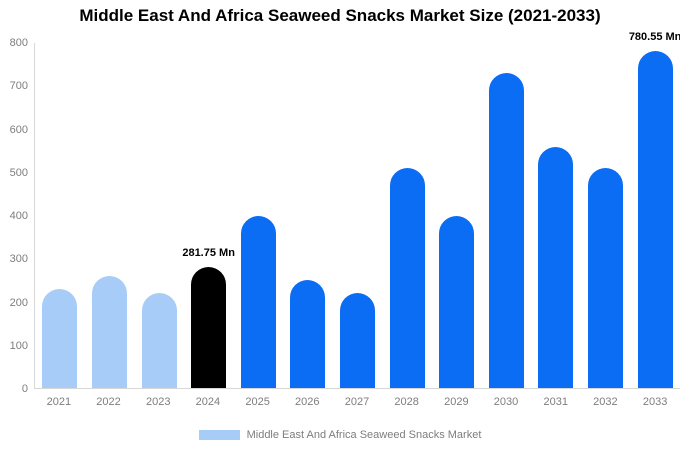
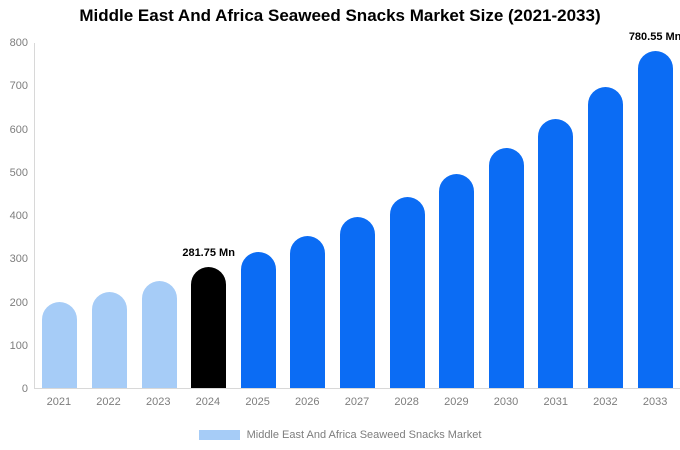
2021: 230 -> 200
2022: 260 -> 220
2023: 220 -> 250
2025: 400 -> 320
2026: 250 -> 350
2027: 220 -> 400
2028: 510 -> 440
2029: 400 -> 500
2030: 730 -> 560
2031: 560 -> 620
2032: 510 -> 700
